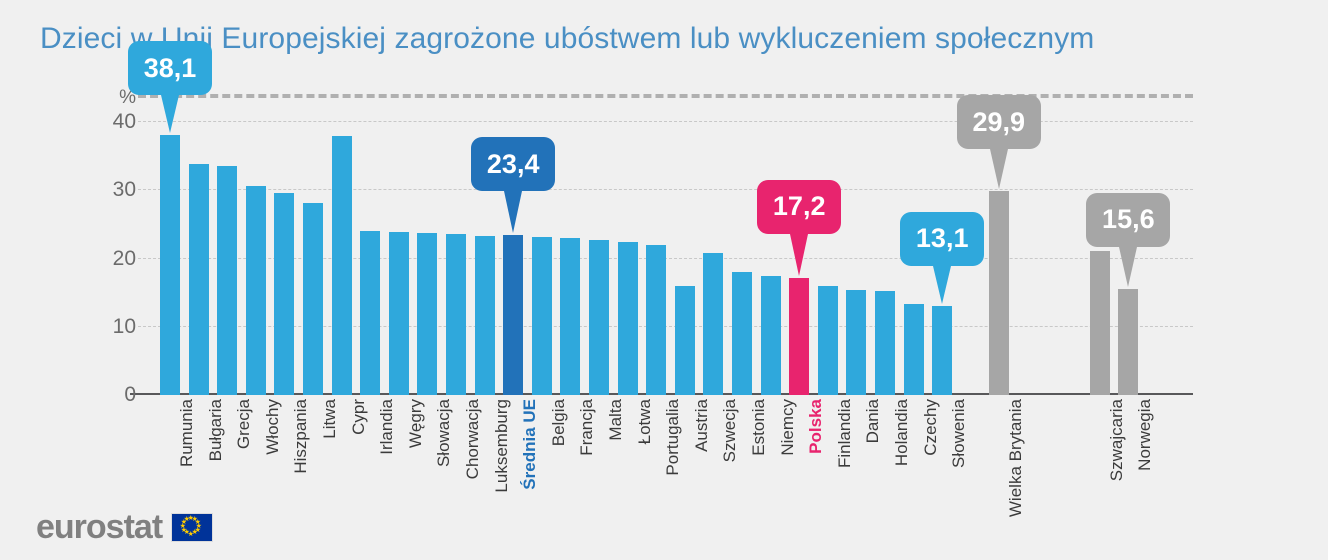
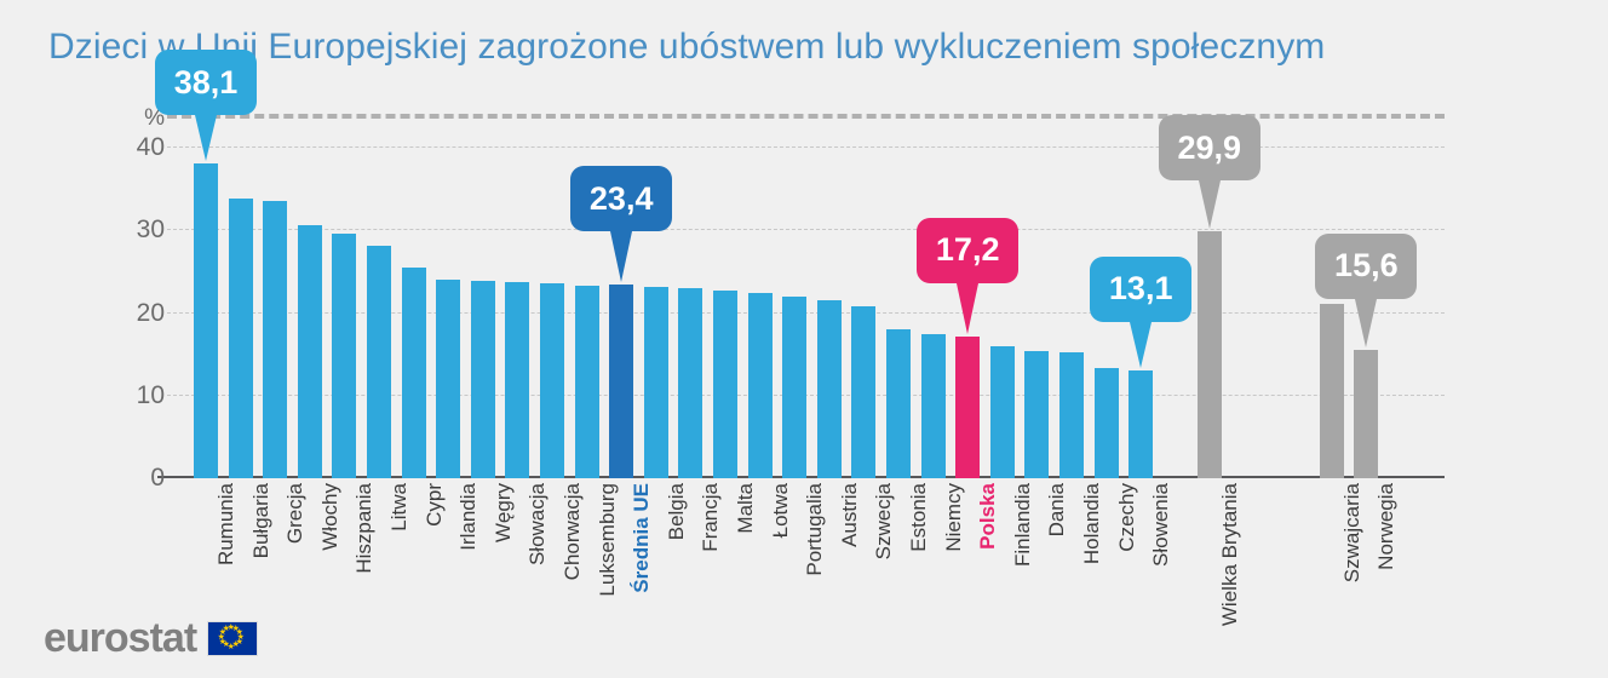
Cypr: 38 -> 26
Austria: 16 -> 22
